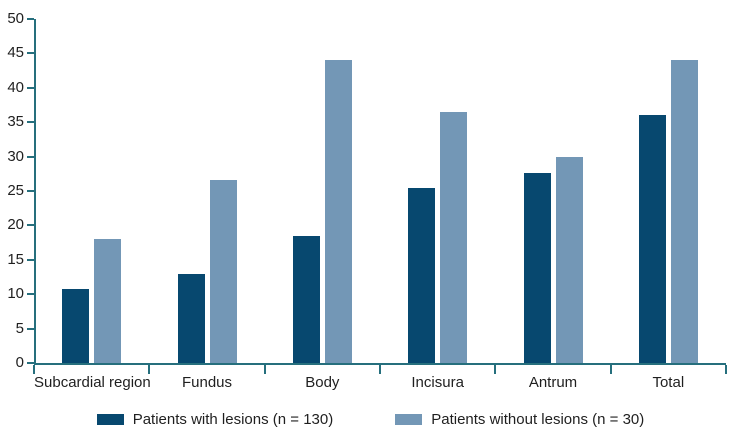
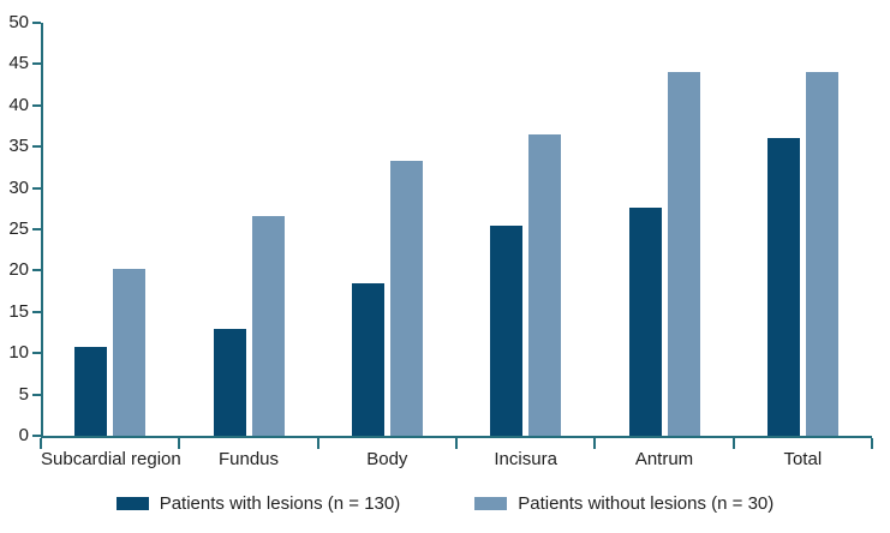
Patients without lesions (n = 30)/Subcardial region: 18 -> 20
Patients without lesions (n = 30)/Body: 44 -> 33
Patients without lesions (n = 30)/Antrum: 30 -> 44
